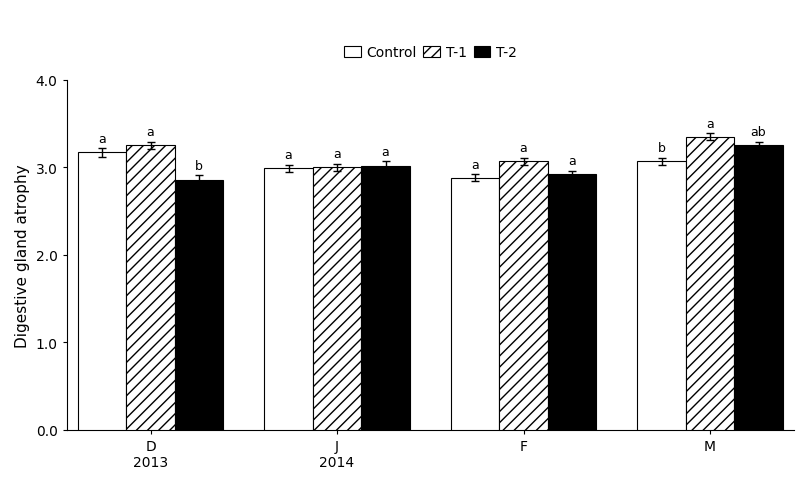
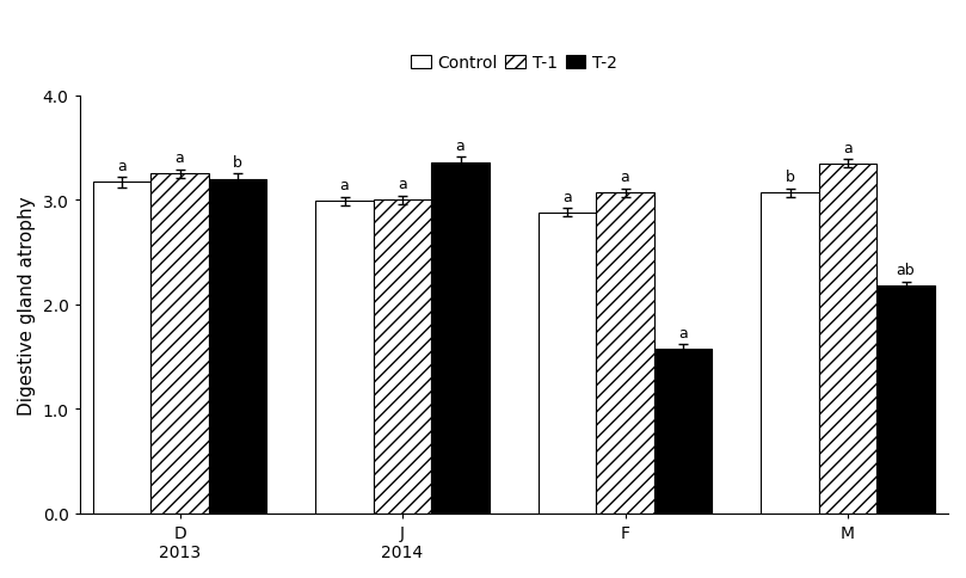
T-2/D 2013: 2.86 -> 3.20
T-2/J 2014: 3.02 -> 3.36
T-2/F: 2.92 -> 1.58
T-2/M: 3.25 -> 2.18
